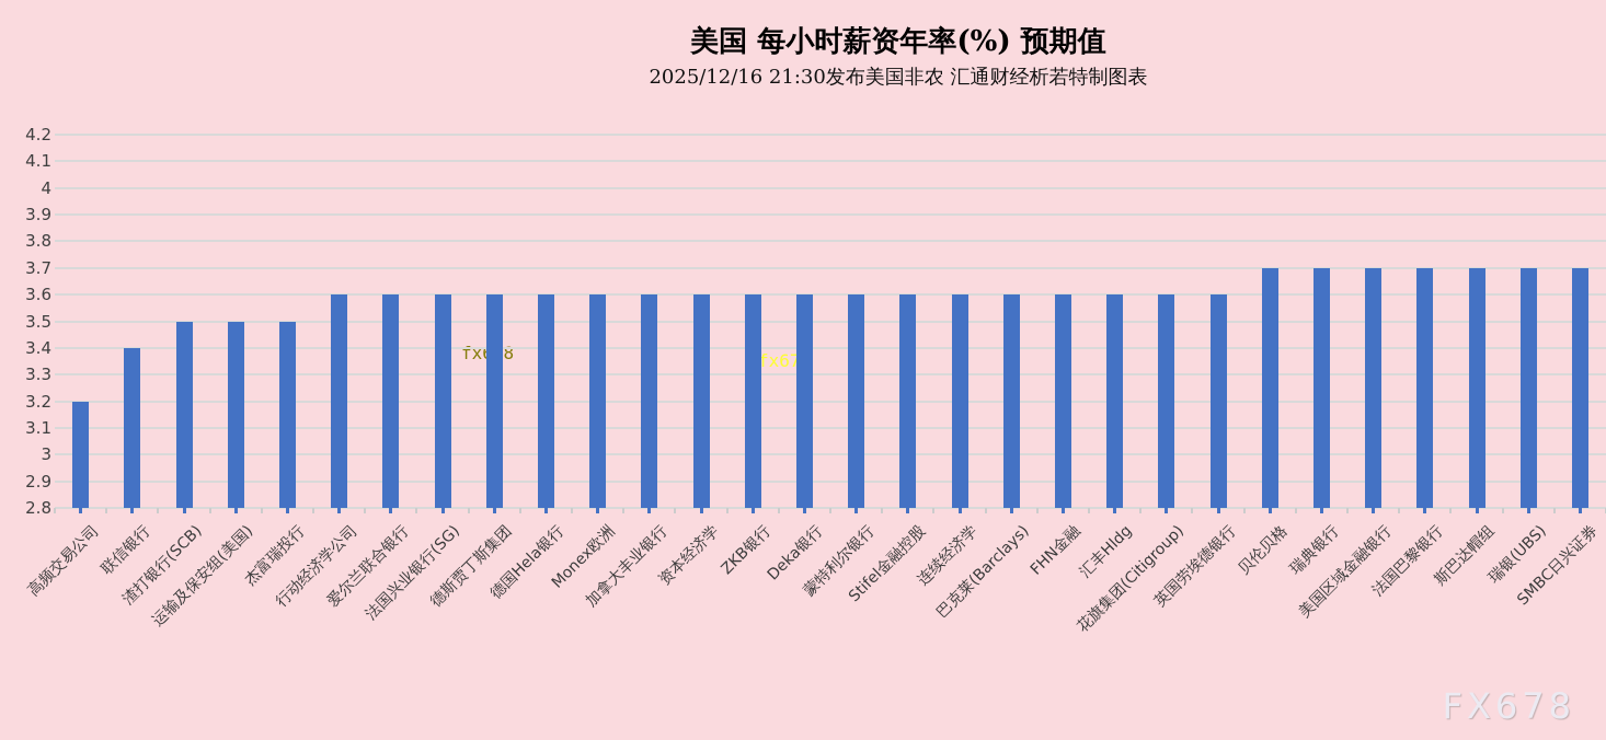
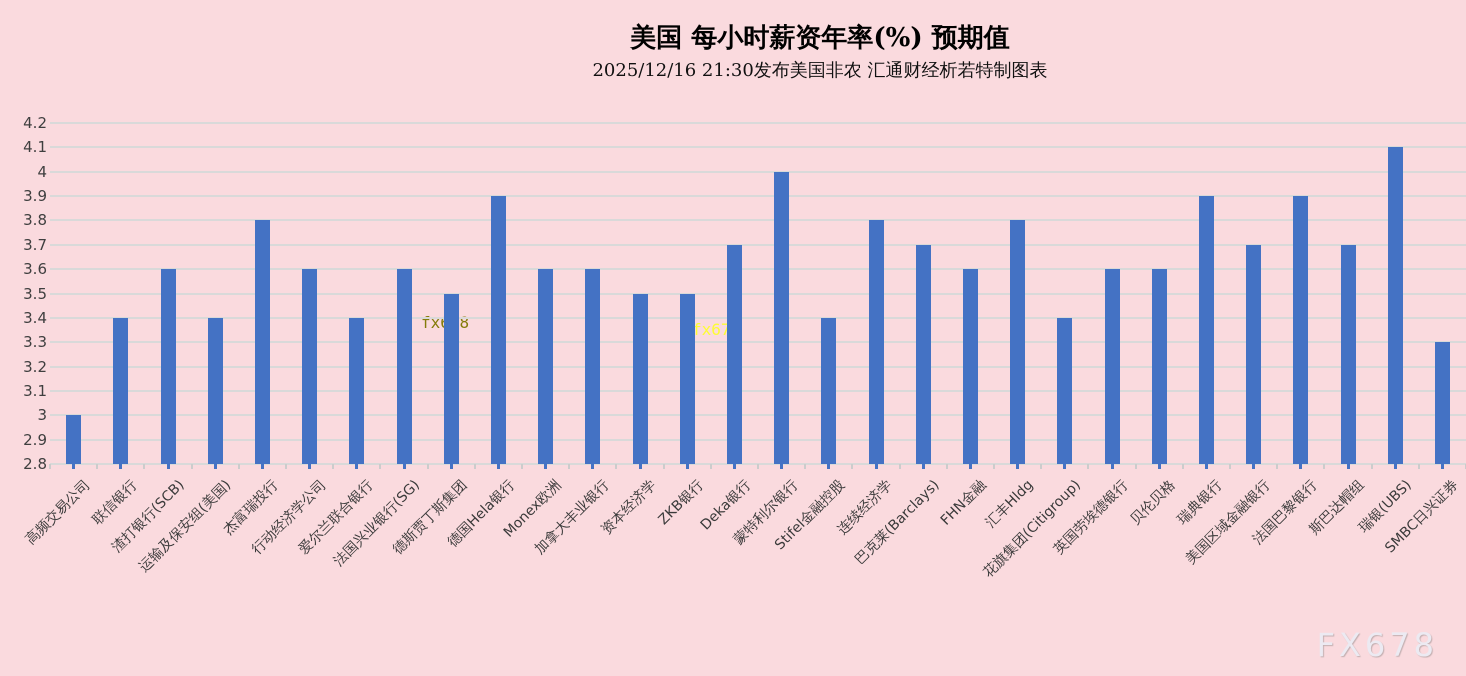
高频交易公司: 3.2 -> 3.0
渣打银行(SCB): 3.5 -> 3.6
运输及保安组(美国): 3.5 -> 3.4
杰富瑞投行: 3.5 -> 3.8
爱尔兰联合银行: 3.6 -> 3.4
德斯贾丁斯集团: 3.6 -> 3.5
德国Hela银行: 3.6 -> 3.9
资本经济学: 3.6 -> 3.5
ZKB银行: 3.6 -> 3.5
Deka银行: 3.6 -> 3.7
蒙特利尔银行: 3.6 -> 4.0
Stifel金融控股: 3.6 -> 3.4
连续经济学: 3.6 -> 3.8
巴克莱(Barclays): 3.6 -> 3.7
汇丰Hldg: 3.6 -> 3.8
花旗集团(Citigroup): 3.6 -> 3.4
贝伦贝格: 3.7 -> 3.6
瑞典银行: 3.7 -> 3.9
法国巴黎银行: 3.7 -> 3.9
瑞银(UBS): 3.7 -> 4.1
SMBC日兴证券: 3.7 -> 3.3
